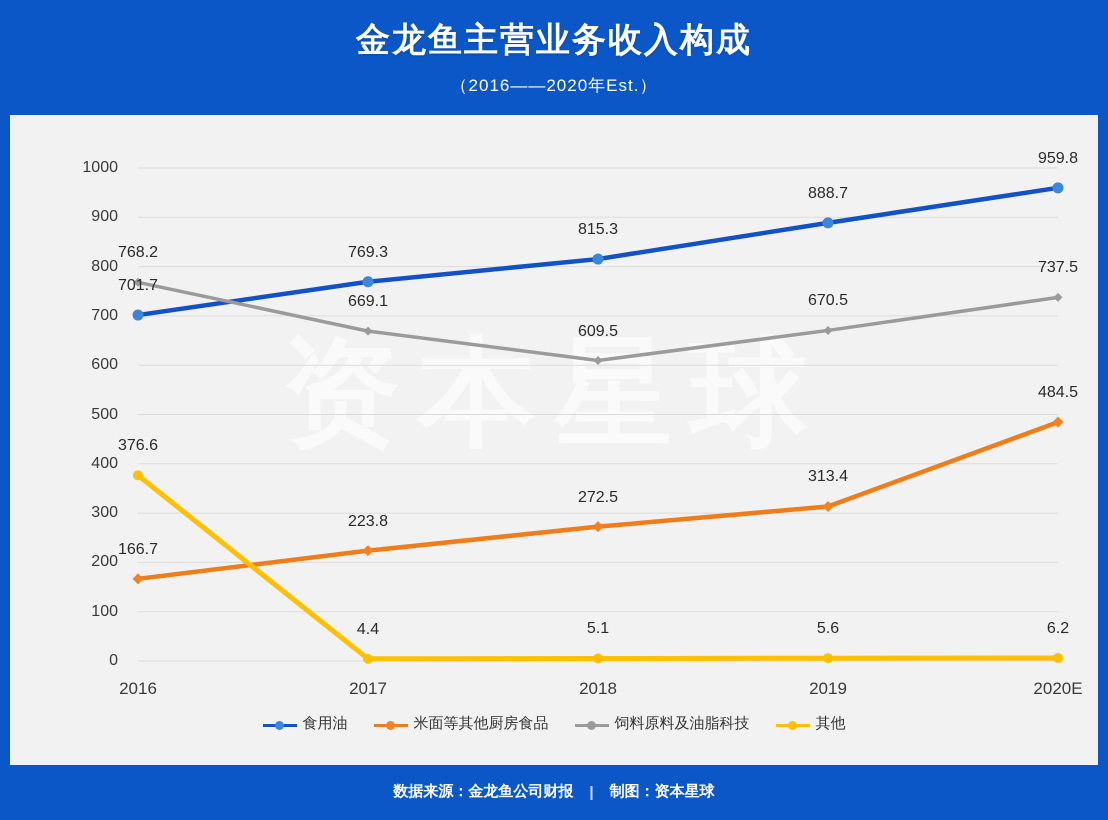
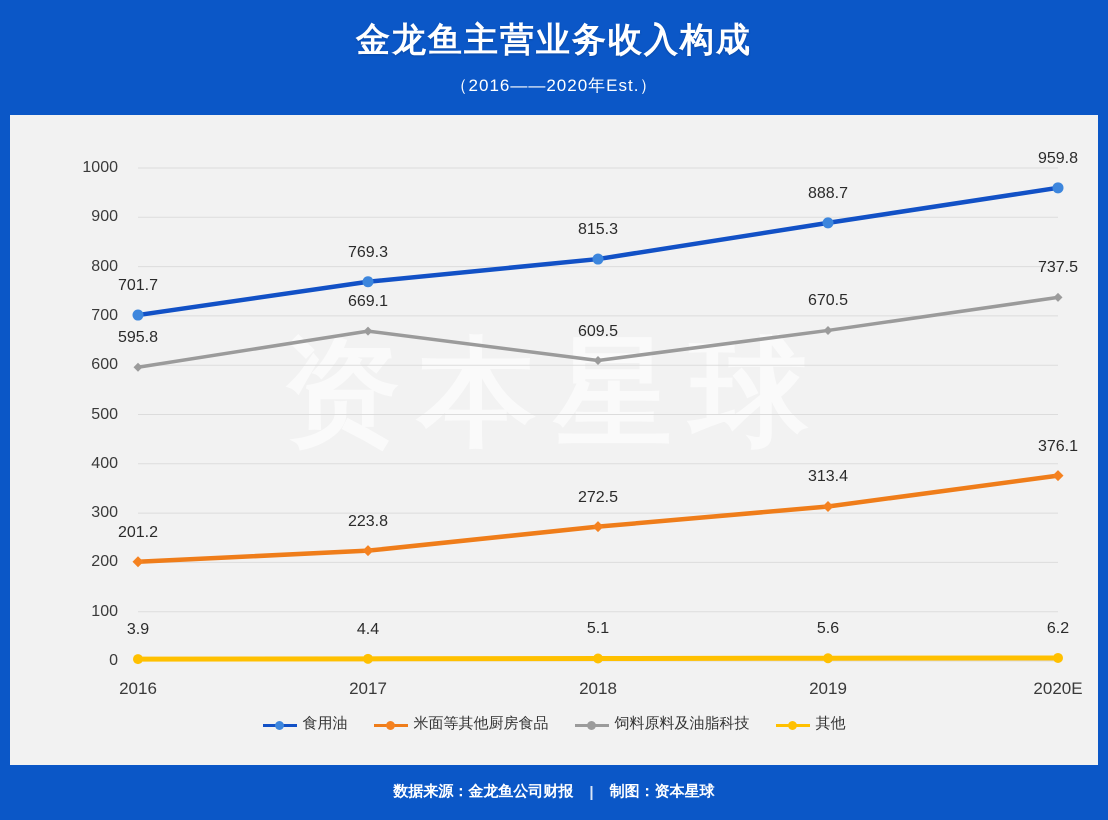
米面等其他厨房食品/2016: 166.7 -> 201.2
饲料原料及油脂科技/2016: 768.2 -> 595.8
其他/2016: 376.6 -> 3.9
米面等其他厨房食品/2020E: 484.5 -> 376.1
